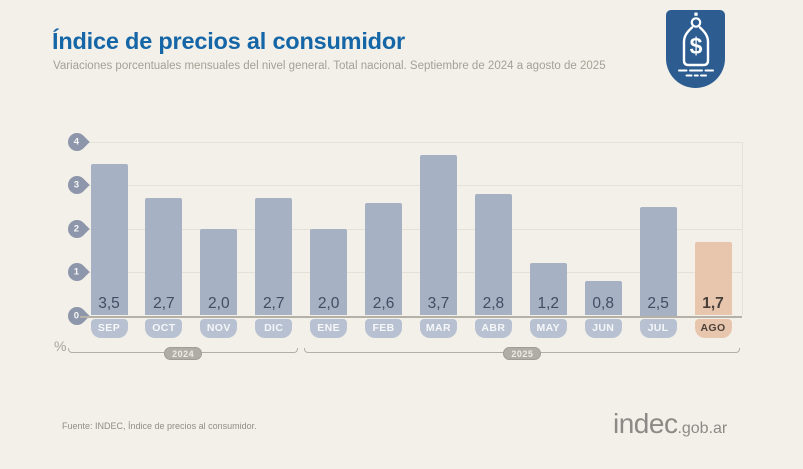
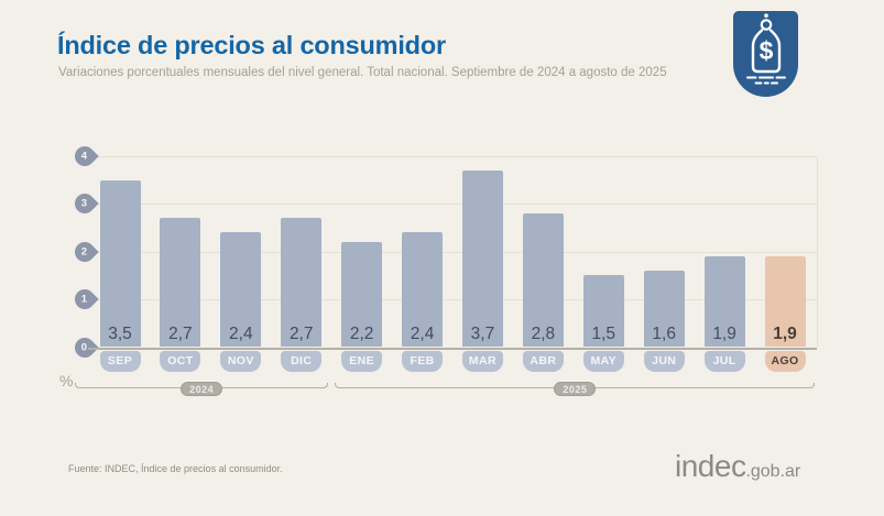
NOV: 2,0 -> 2,4
ENE: 2,0 -> 2,2
FEB: 2,6 -> 2,4
MAY: 1,2 -> 1,5
JUN: 0,8 -> 1,6
JUL: 2,5 -> 1,9
AGO: 1,7 -> 1,9
